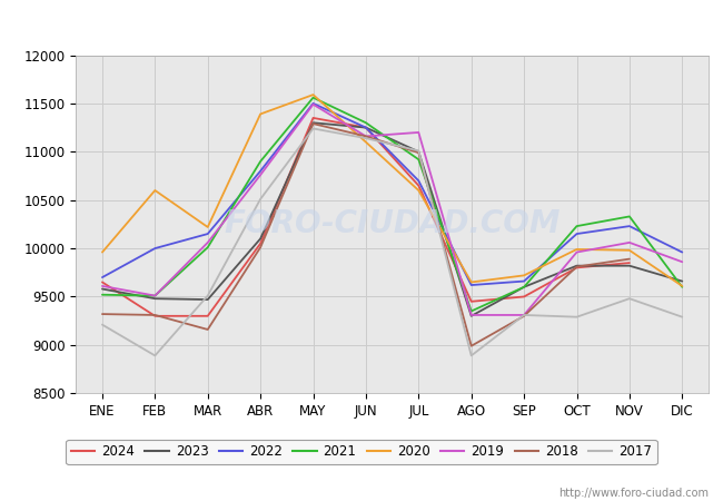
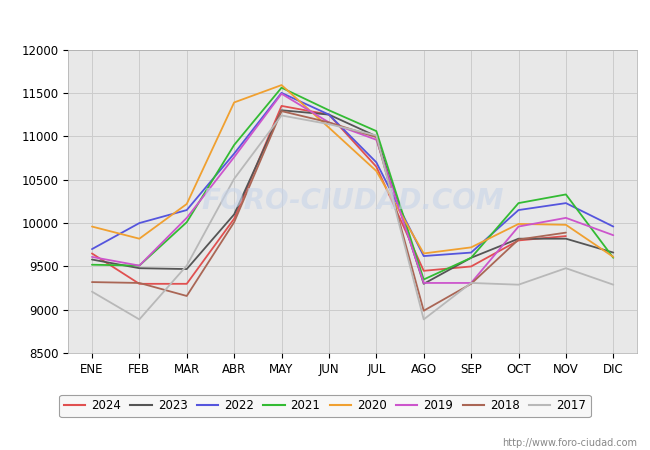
2020/FEB: 10600 -> 9820
2021/JUL: 10920 -> 11060
2019/JUL: 11200 -> 10960
